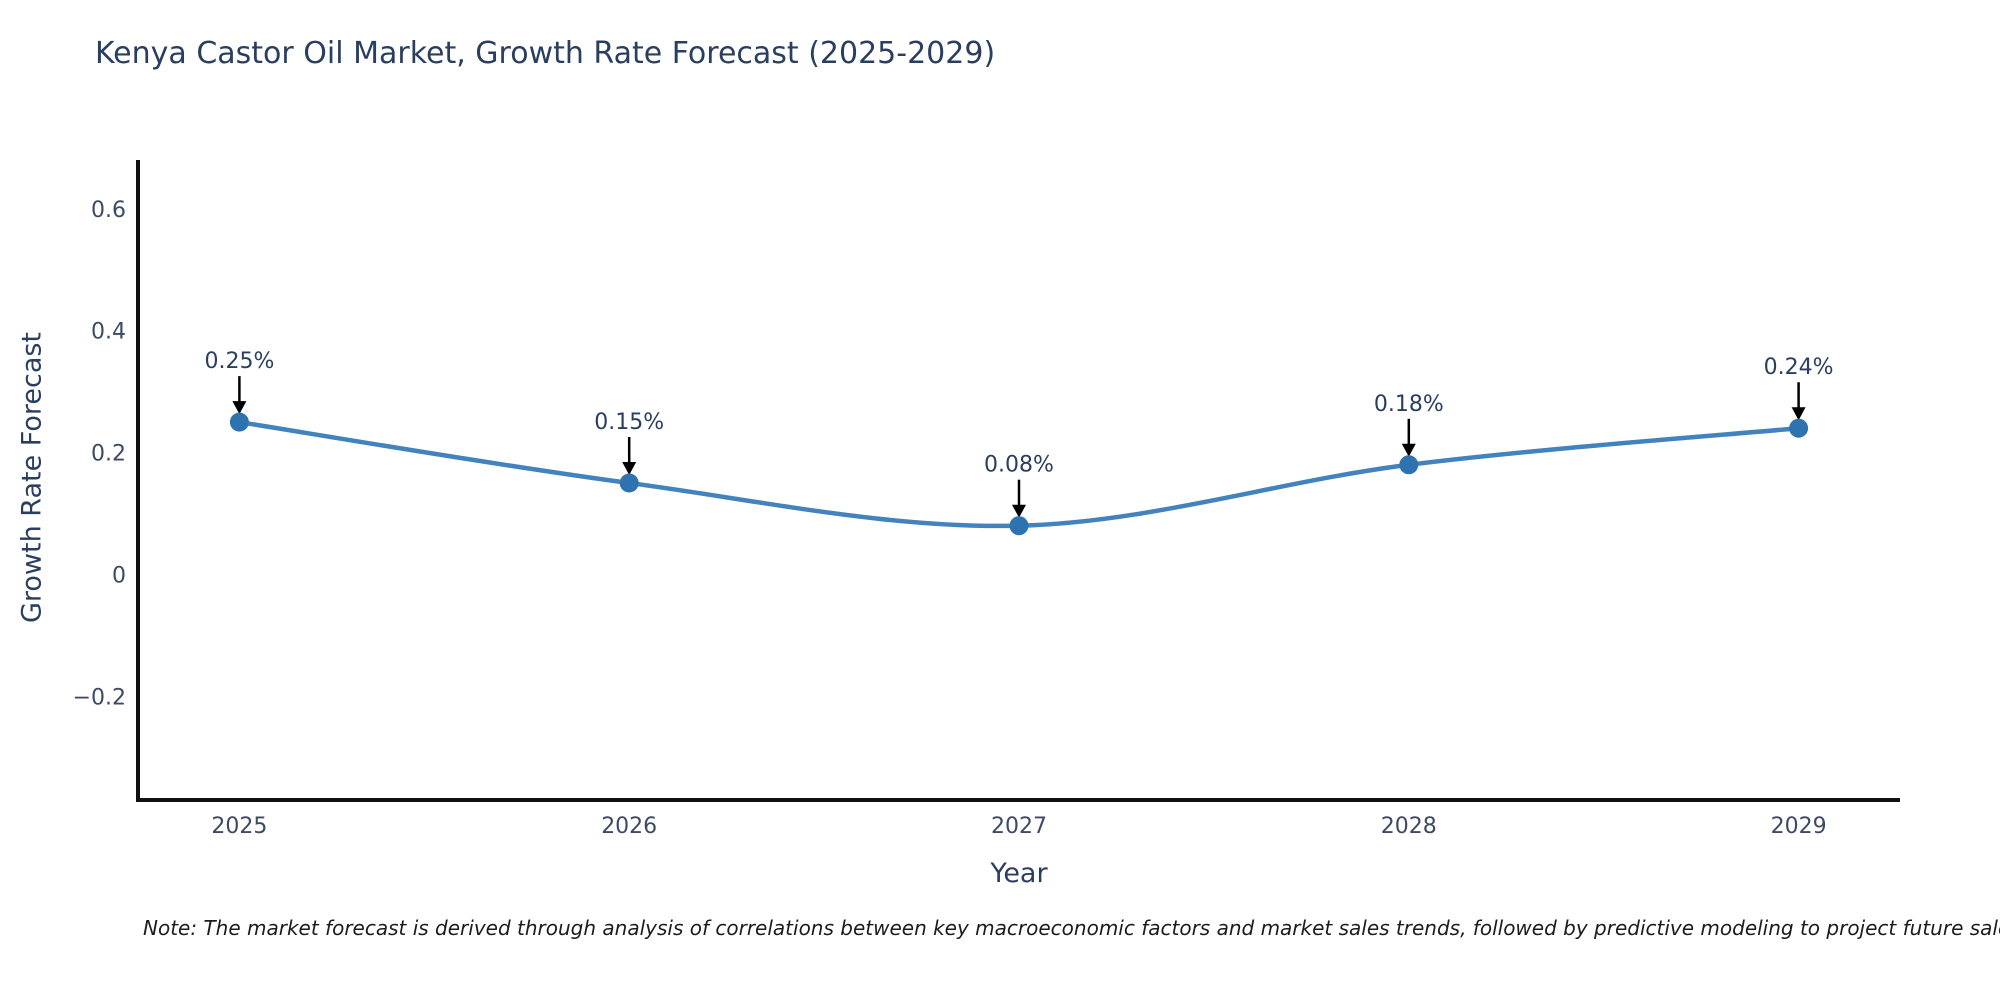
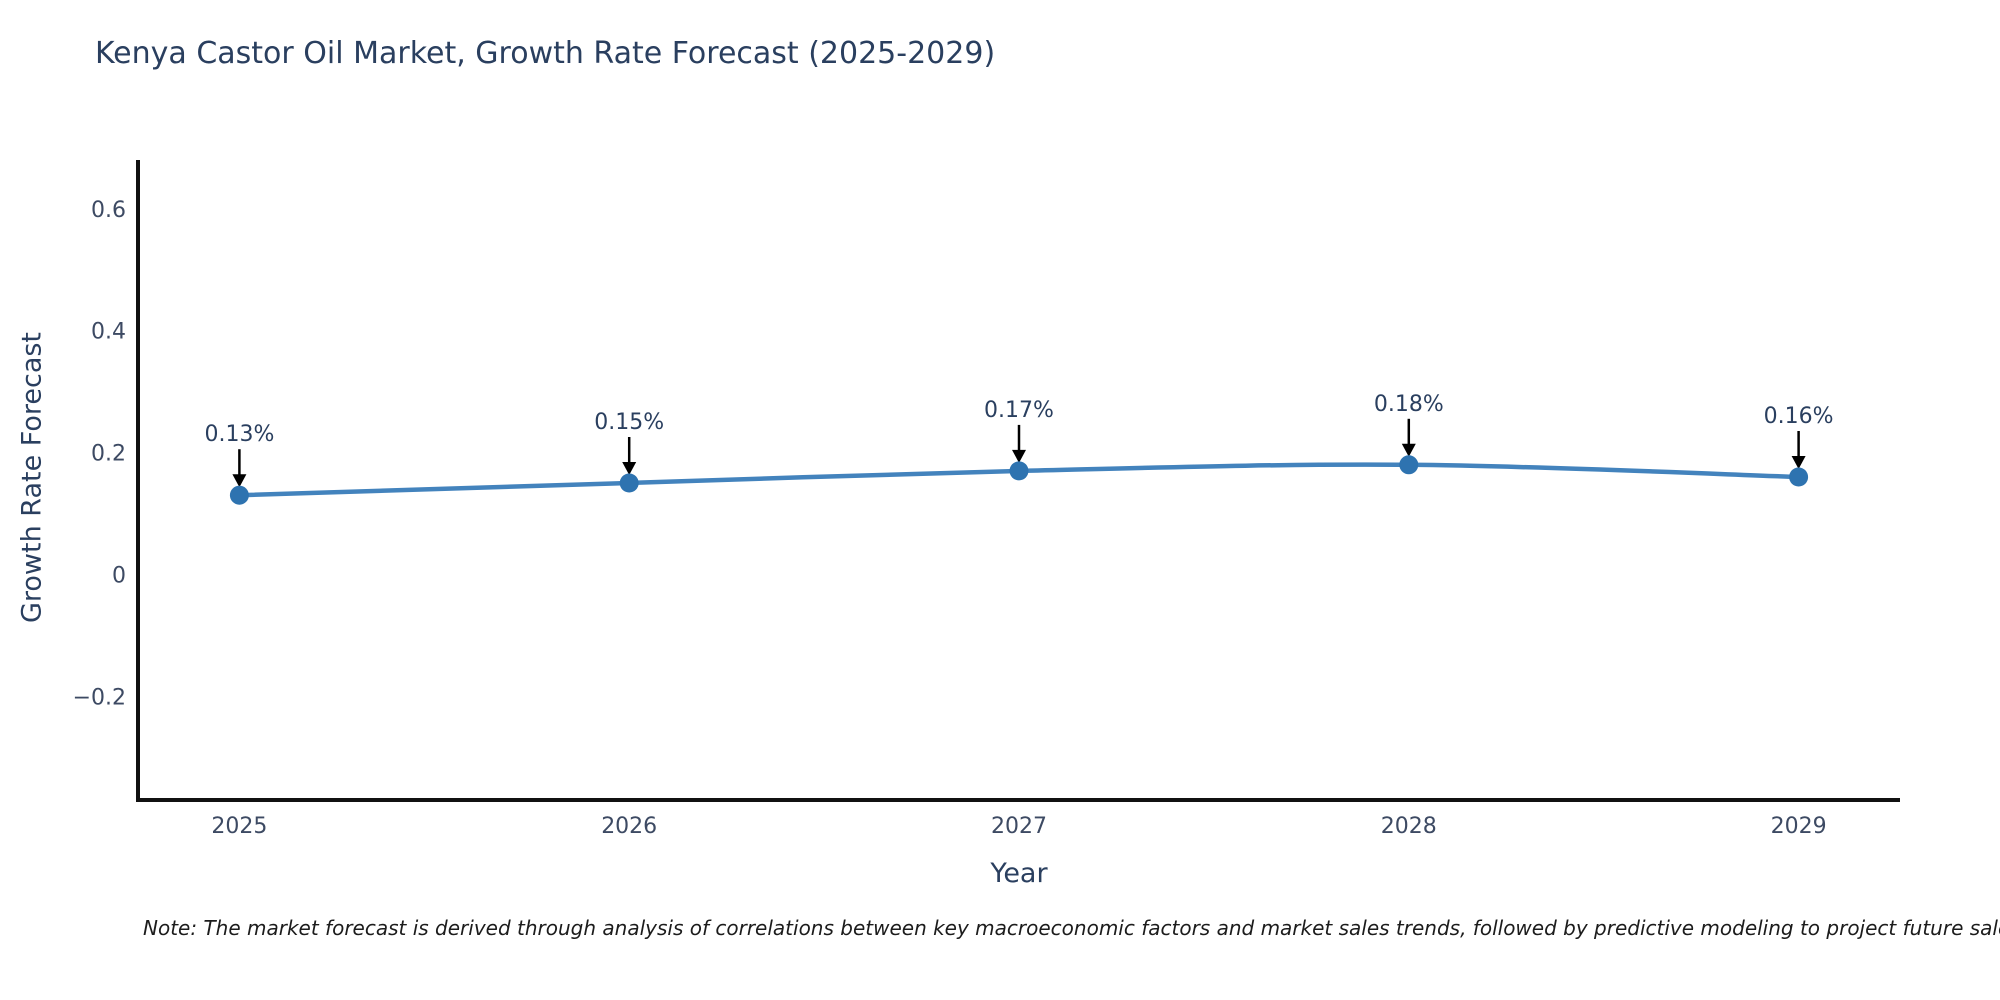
2025: 0.25% -> 0.13%
2027: 0.08% -> 0.17%
2029: 0.24% -> 0.16%
